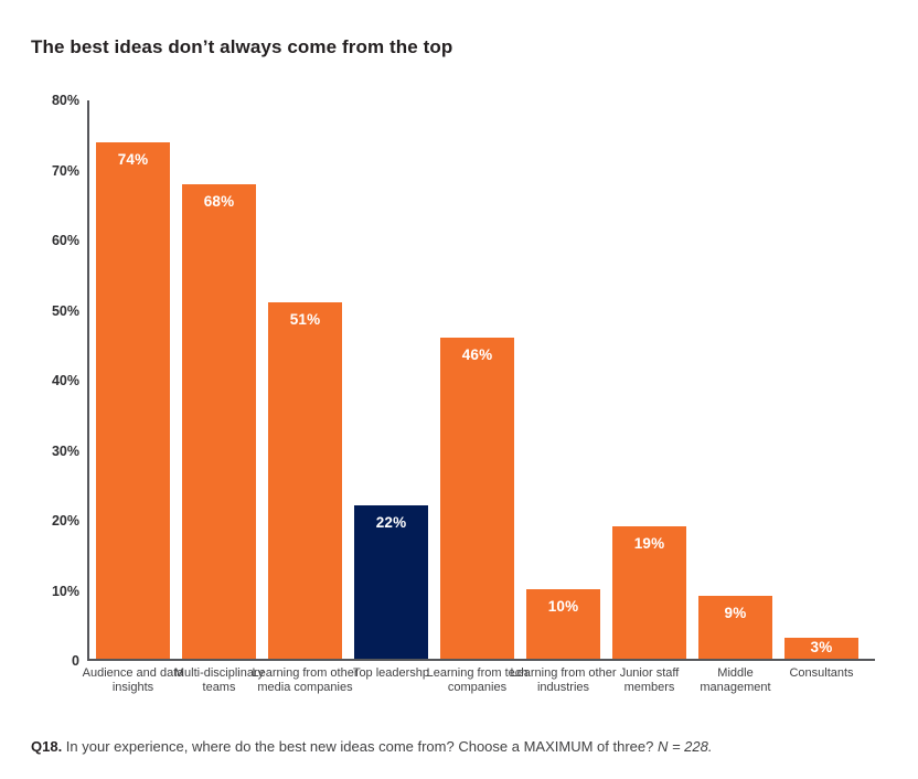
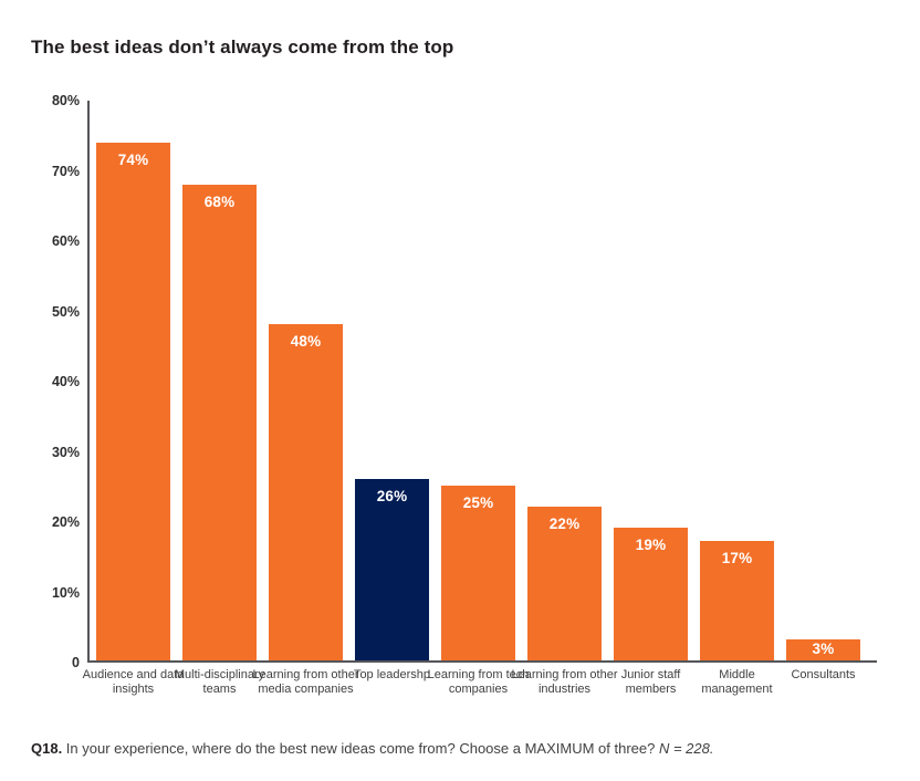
Learning from other media companies: 51% -> 48%
Top leadershp: 22% -> 26%
Learning from tech companies: 46% -> 25%
Learning from other industries: 10% -> 22%
Middle management: 9% -> 17%
